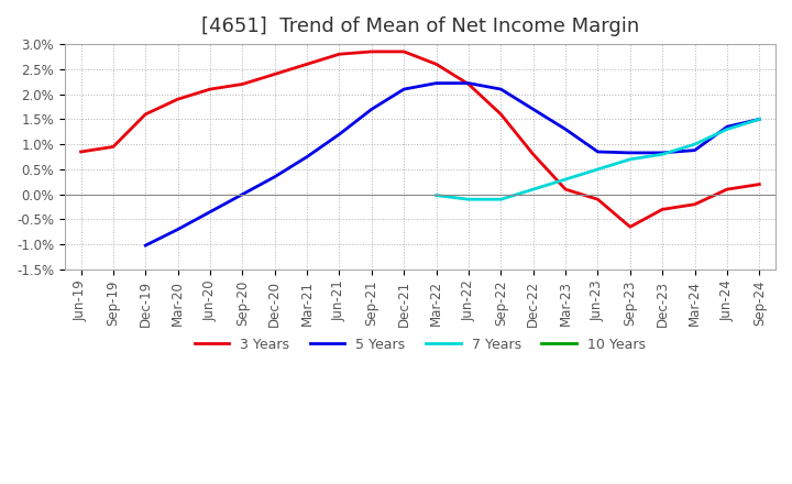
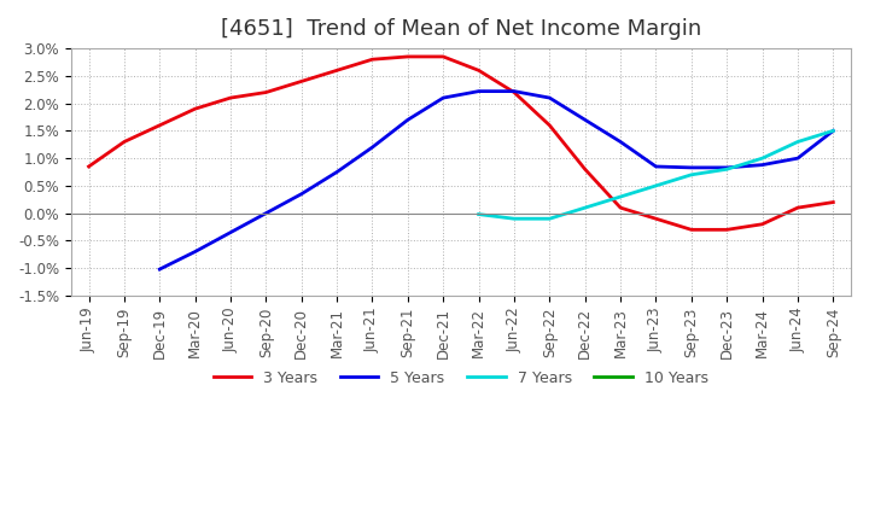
3 Years/Sep-19: 0.95% -> 1.30%
3 Years/Sep-23: -0.65% -> -0.30%
5 Years/Jun-24: 1.35% -> 1.00%
